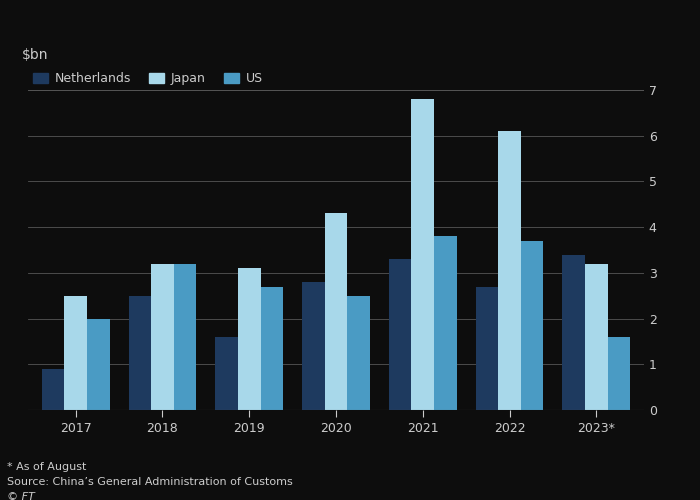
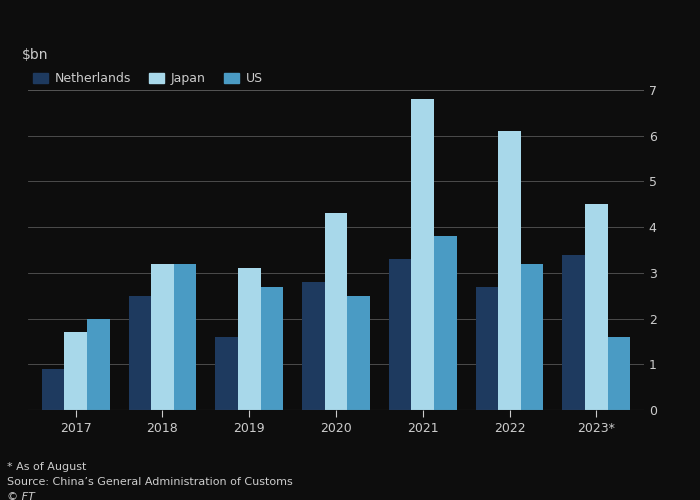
Japan/2017: 2.5 -> 1.7
US/2022: 3.7 -> 3.2
Japan/2023*: 3.2 -> 4.5
